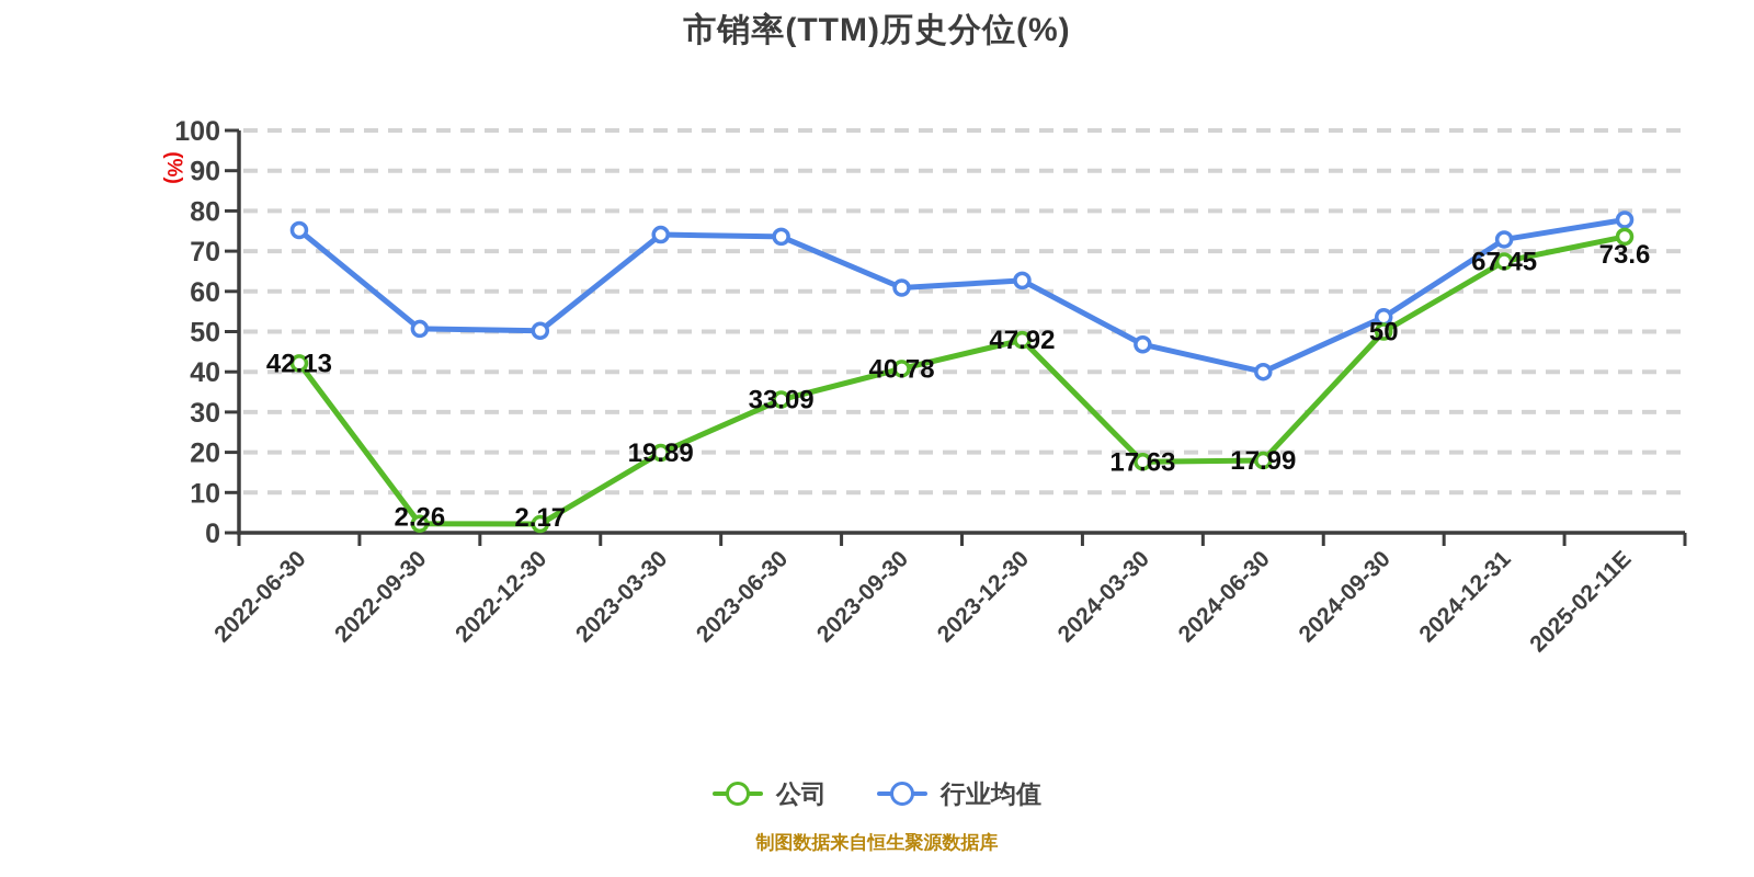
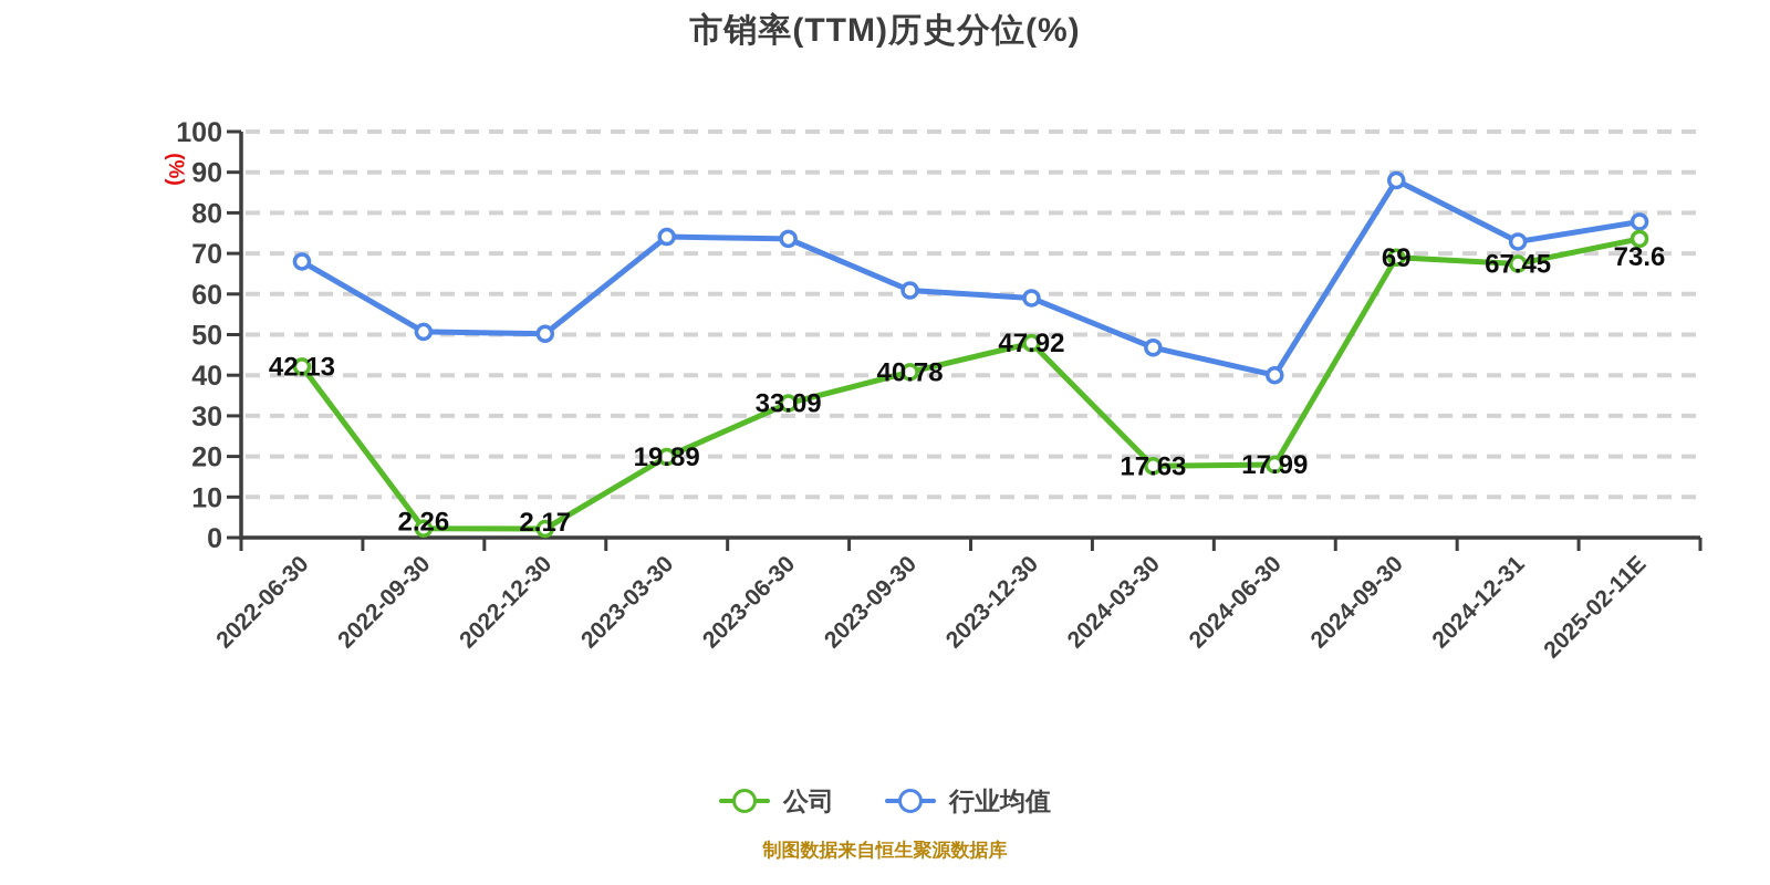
行业均值/2022-06-30: 75 -> 68
行业均值/2023-12-30: 63 -> 59
公司/2024-09-30: 50 -> 69
行业均值/2024-09-30: 54 -> 88
